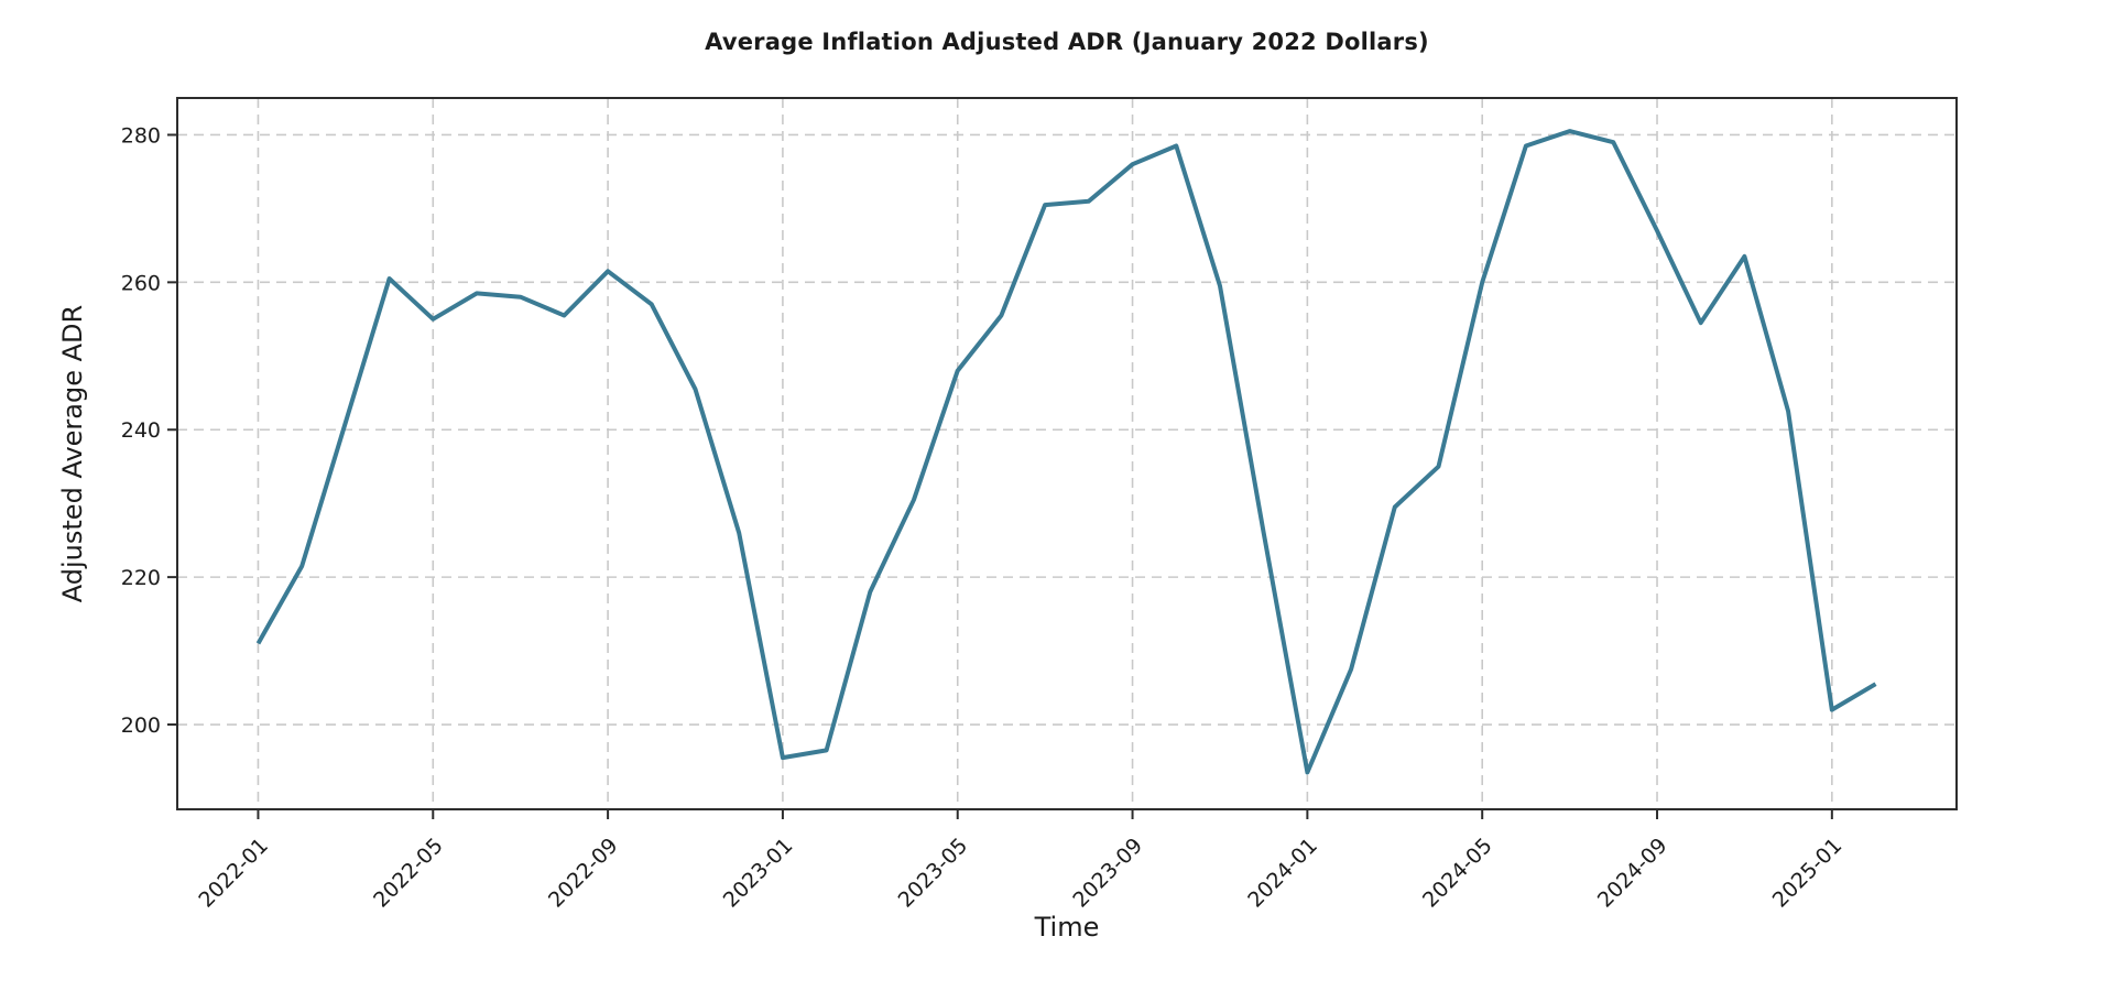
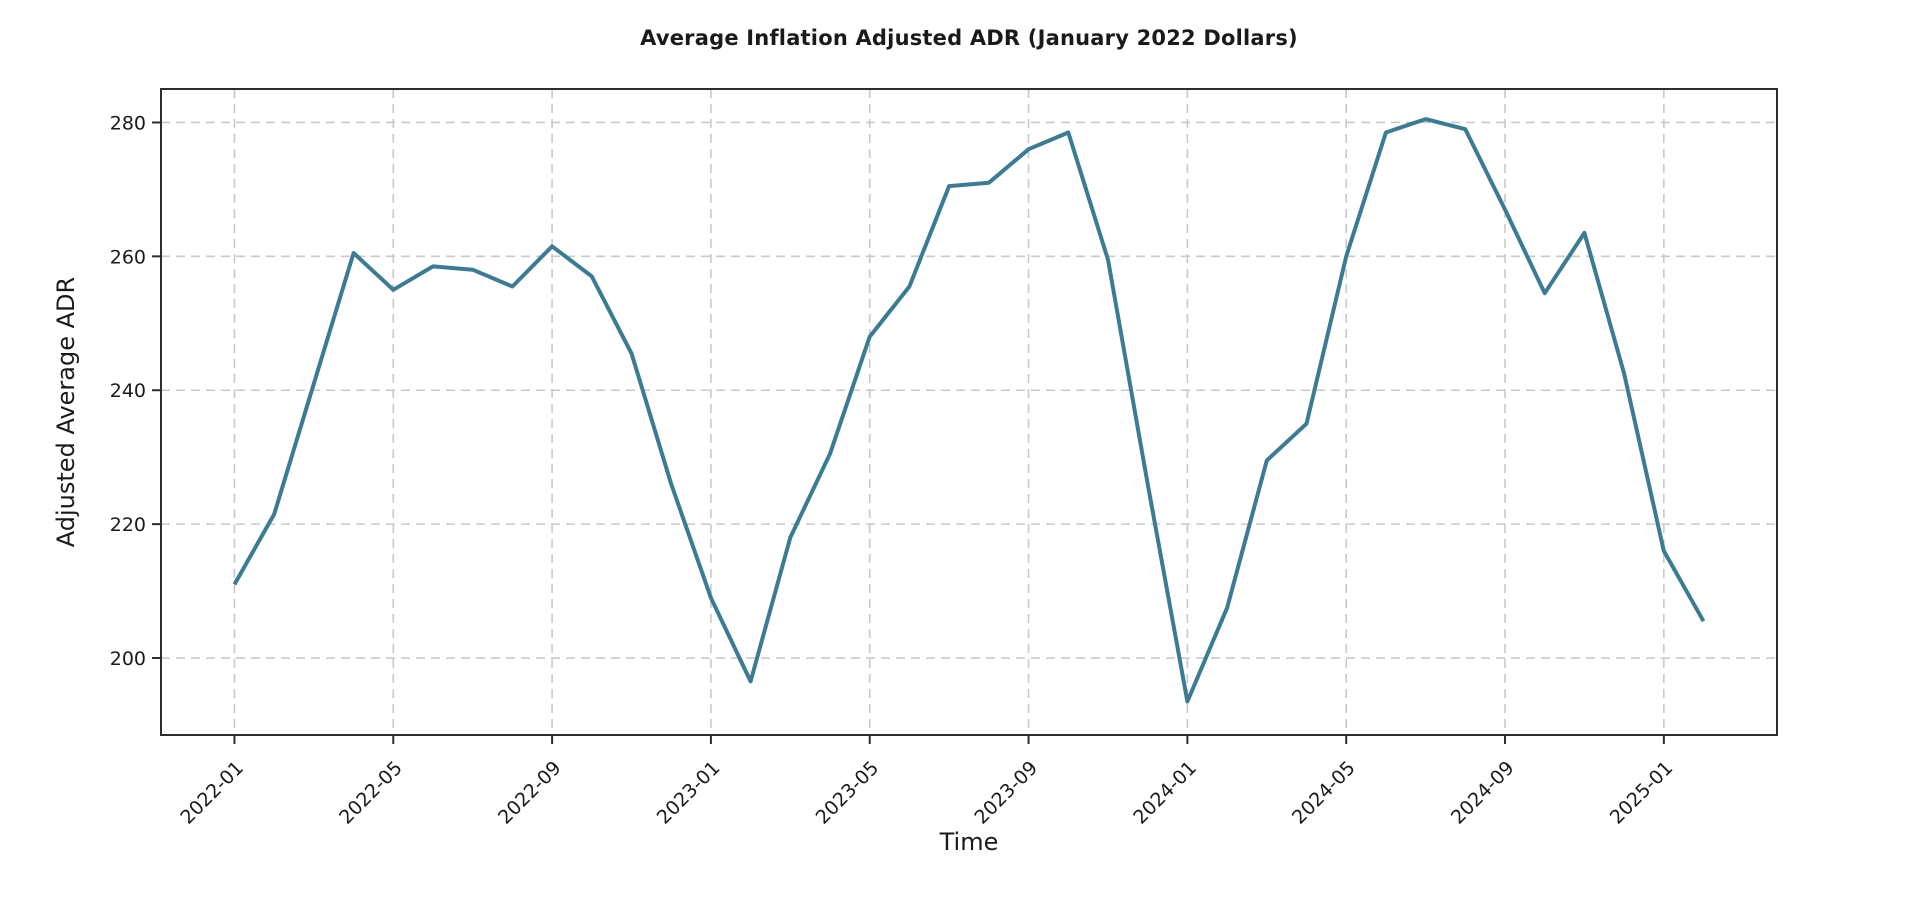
2023-01: 196 -> 209
2025-01: 202 -> 216
